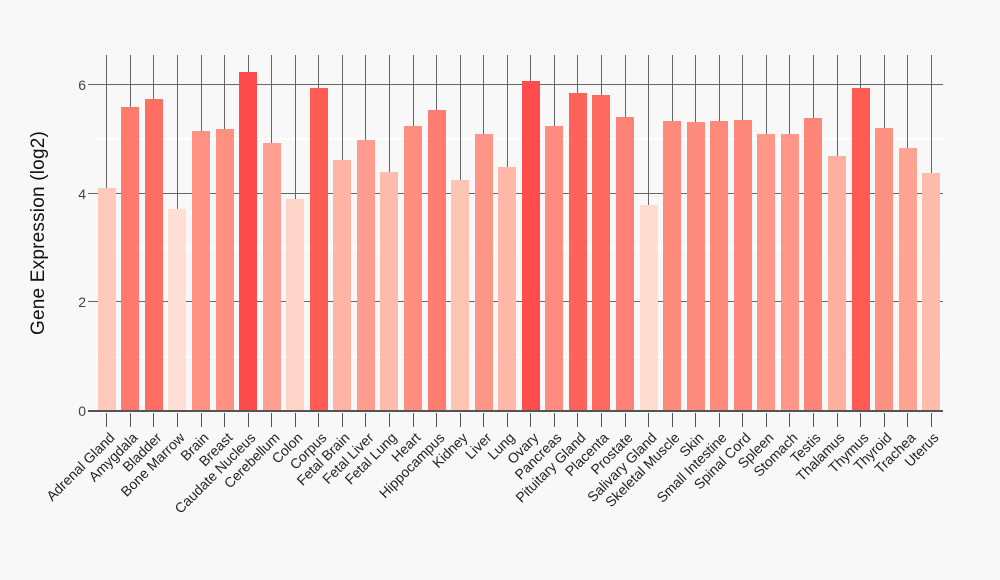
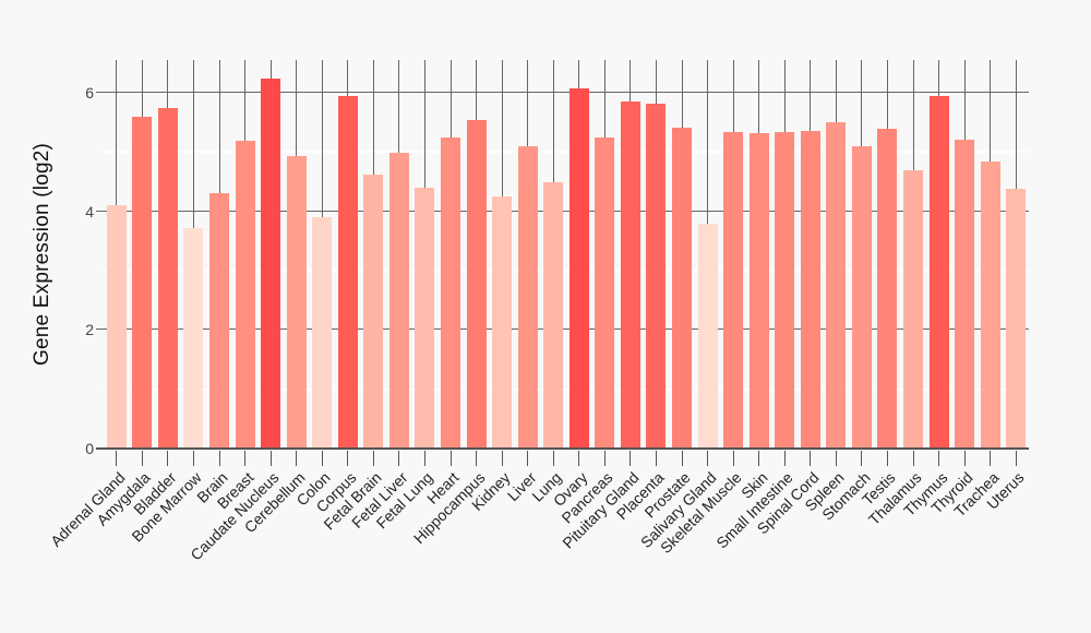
Brain: 5.2 -> 4.3
Spleen: 5.1 -> 5.5
